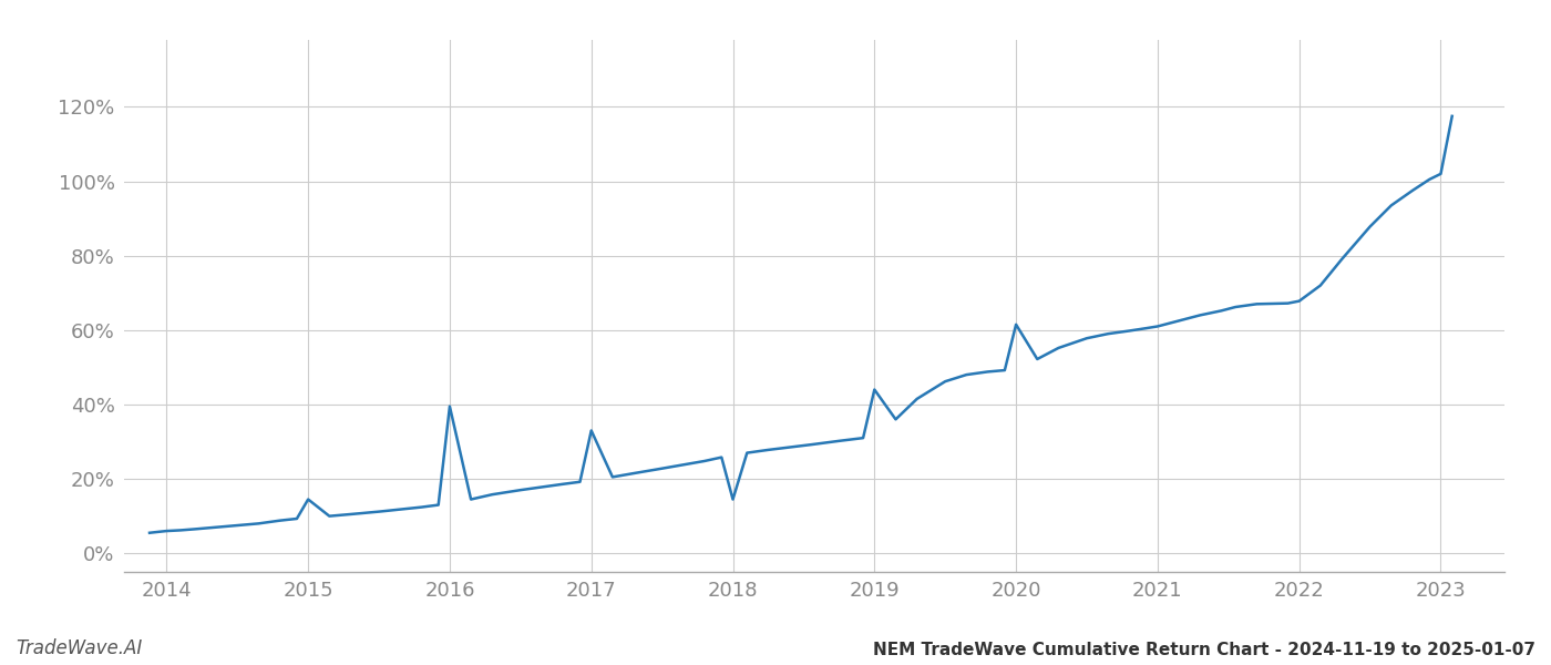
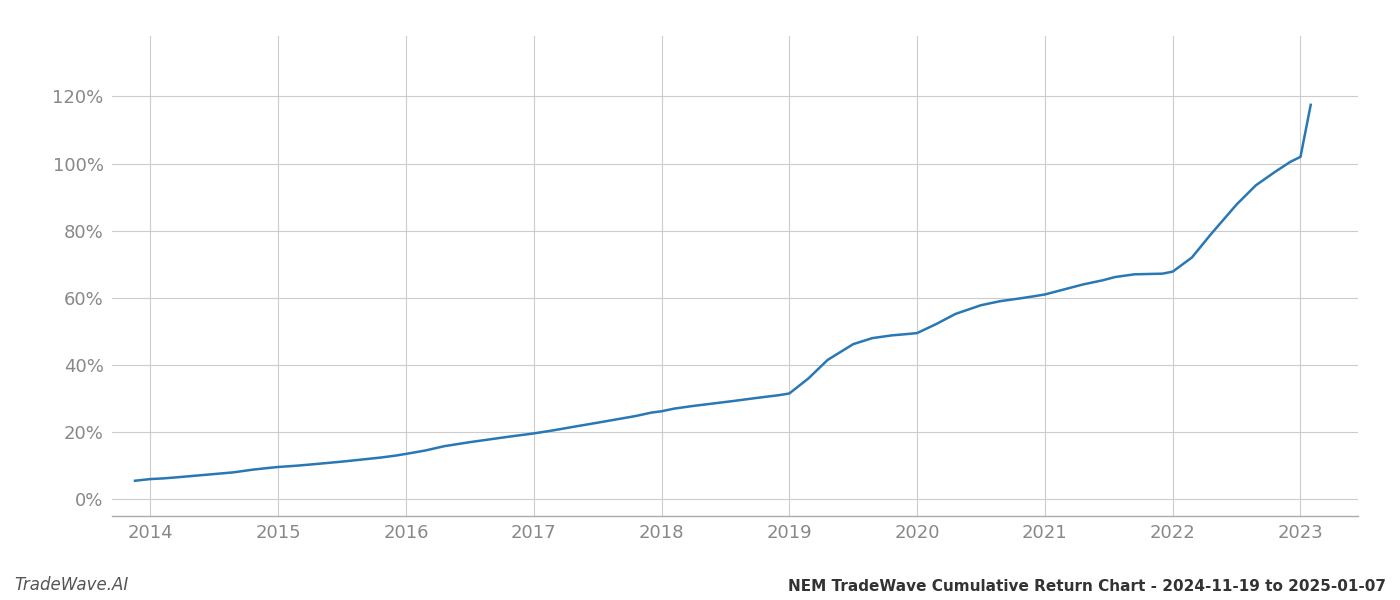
2015: 14.5% -> 9.6%
2016: 39.5% -> 13.5%
2017: 33.0% -> 19.6%
2018: 14.5% -> 26.2%
2019: 44.0% -> 31.5%
2020: 61.5% -> 49.5%
